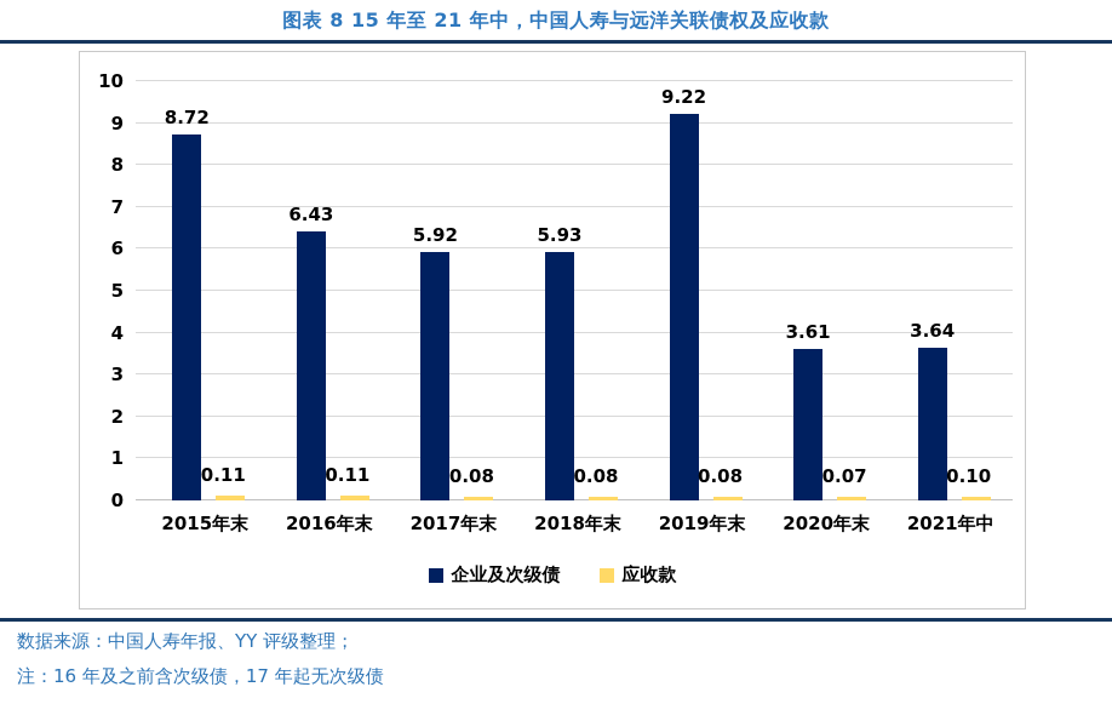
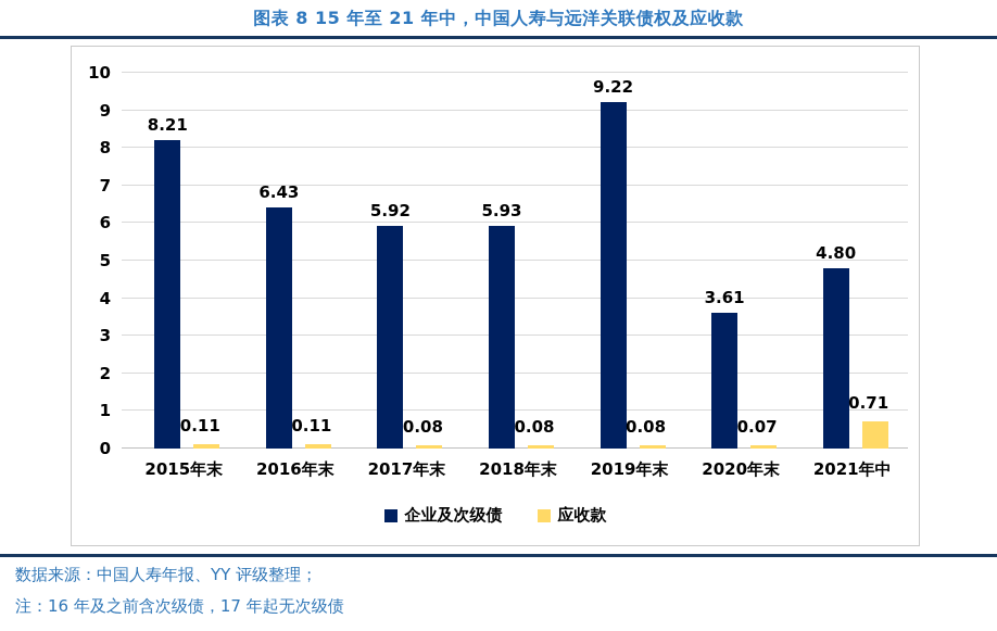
企业及次级债/2015年末: 8.72 -> 8.21
企业及次级债/2021年中: 3.64 -> 4.80
应收款/2021年中: 0.10 -> 0.71
